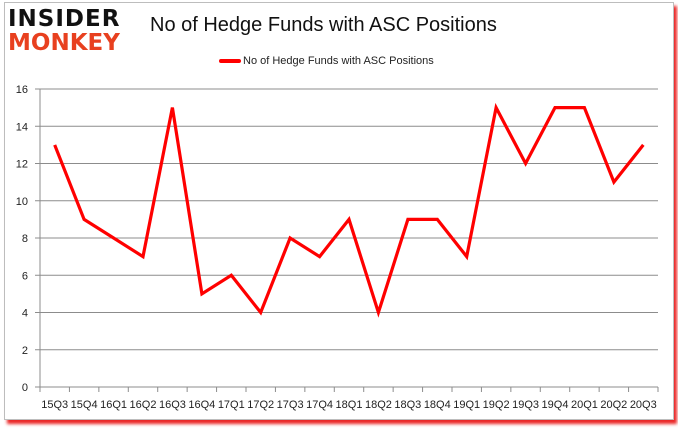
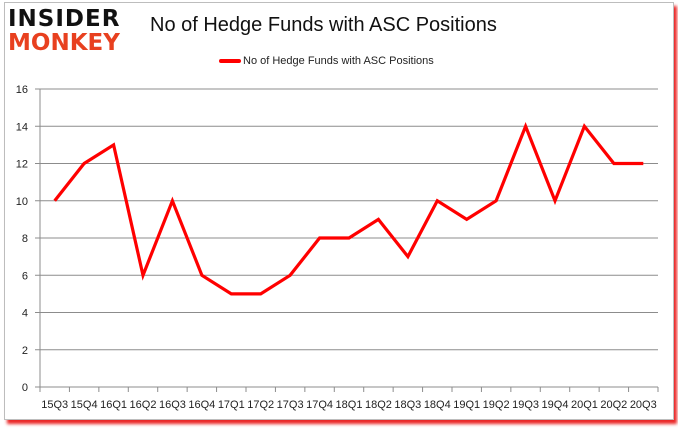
15Q3: 13 -> 10
15Q4: 9 -> 12
16Q1: 8 -> 13
16Q2: 7 -> 6
16Q3: 15 -> 10
16Q4: 5 -> 6
17Q1: 6 -> 5
17Q2: 4 -> 5
17Q3: 8 -> 6
17Q4: 7 -> 8
18Q1: 9 -> 8
18Q2: 4 -> 9
18Q3: 9 -> 7
18Q4: 9 -> 10
19Q1: 7 -> 9
19Q2: 15 -> 10
19Q3: 12 -> 14
19Q4: 15 -> 10
20Q1: 15 -> 14
20Q2: 11 -> 12
20Q3: 13 -> 12
